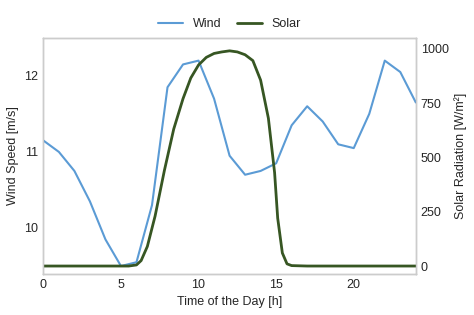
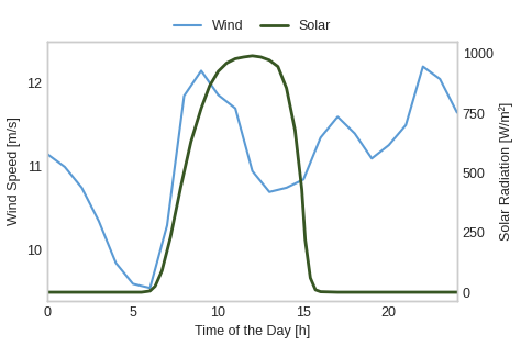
Wind/5: 9.50 -> 9.60
Wind/10: 12.20 -> 11.86
Wind/20: 11.05 -> 11.26
